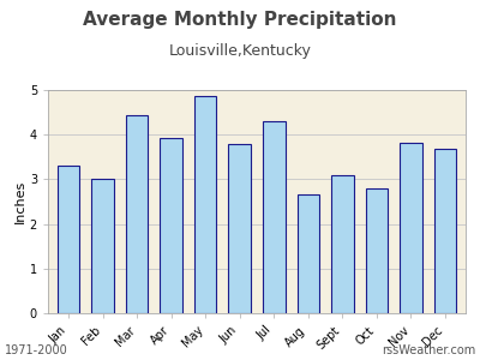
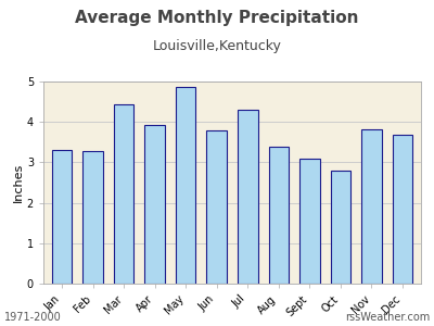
Feb: 3.00 -> 3.27
Aug: 2.65 -> 3.40
